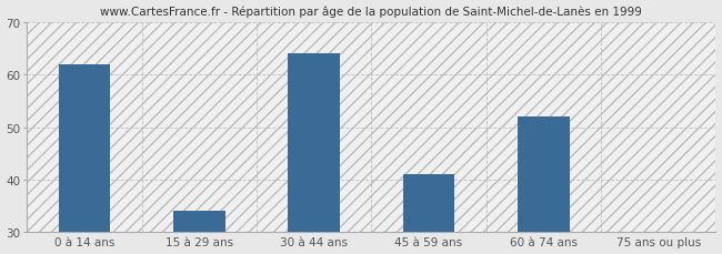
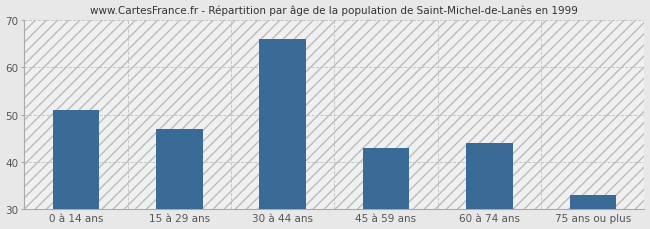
0 à 14 ans: 62 -> 51
15 à 29 ans: 34 -> 47
30 à 44 ans: 64 -> 66
45 à 59 ans: 41 -> 43
60 à 74 ans: 52 -> 44
75 ans ou plus: 30 -> 33
